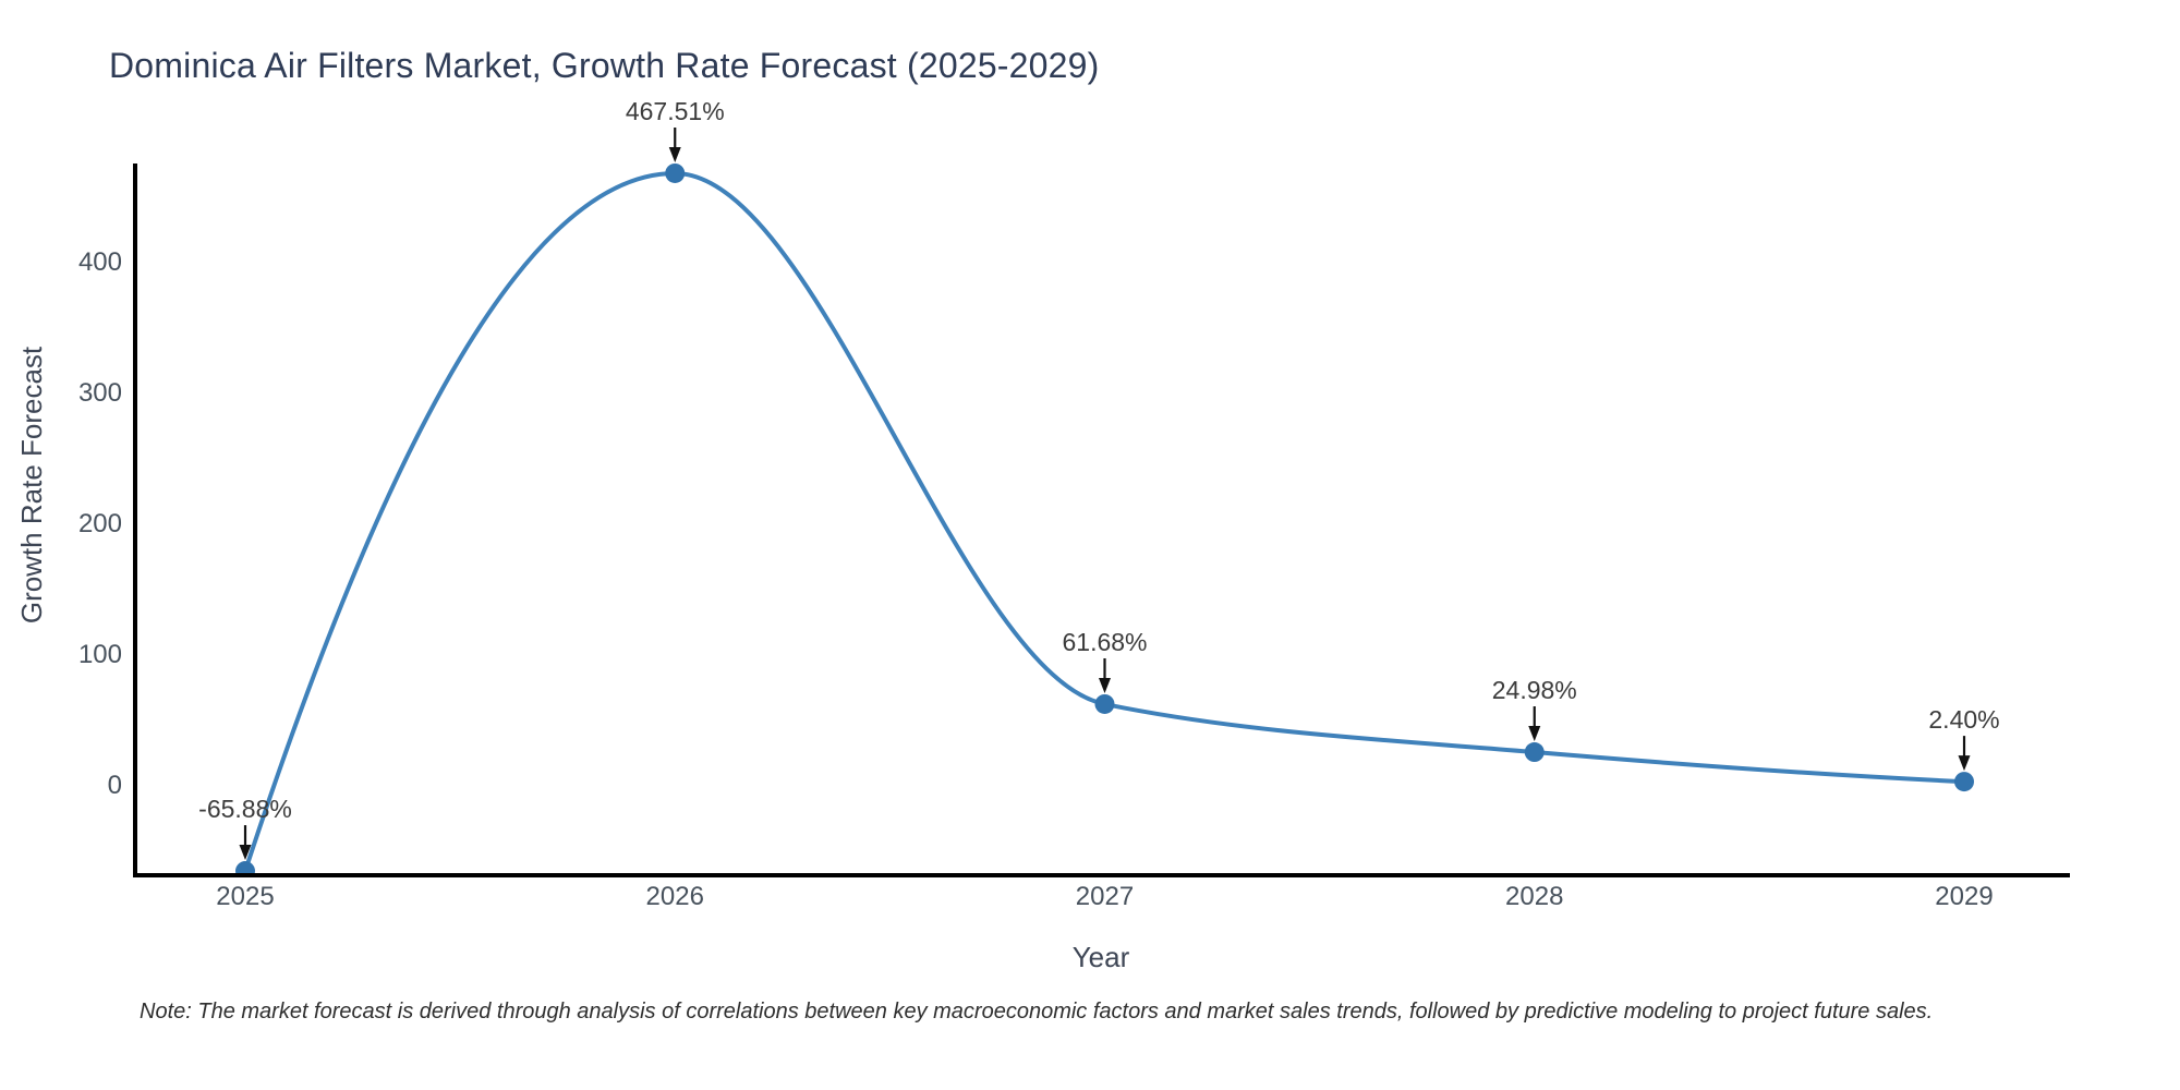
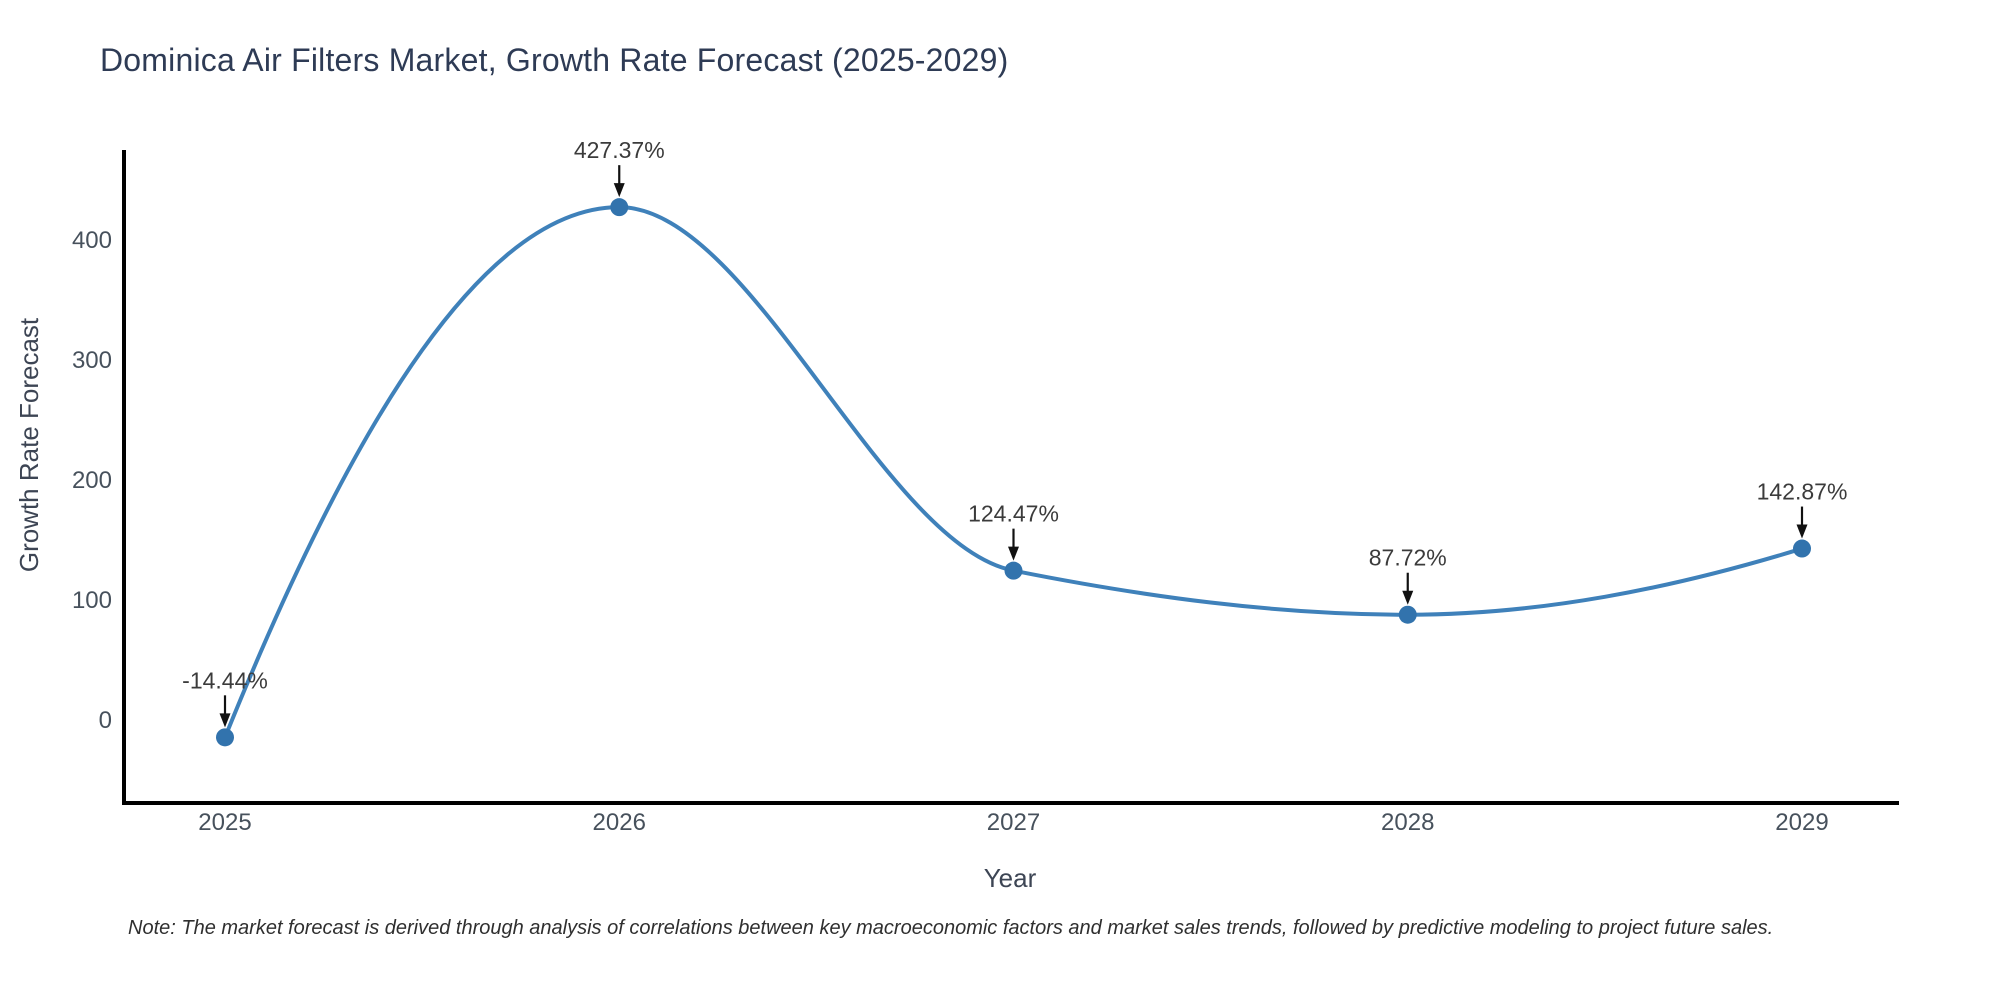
2025: -65.88% -> -14.44%
2026: 467.51% -> 427.37%
2027: 61.68% -> 124.47%
2028: 24.98% -> 87.72%
2029: 2.40% -> 142.87%
